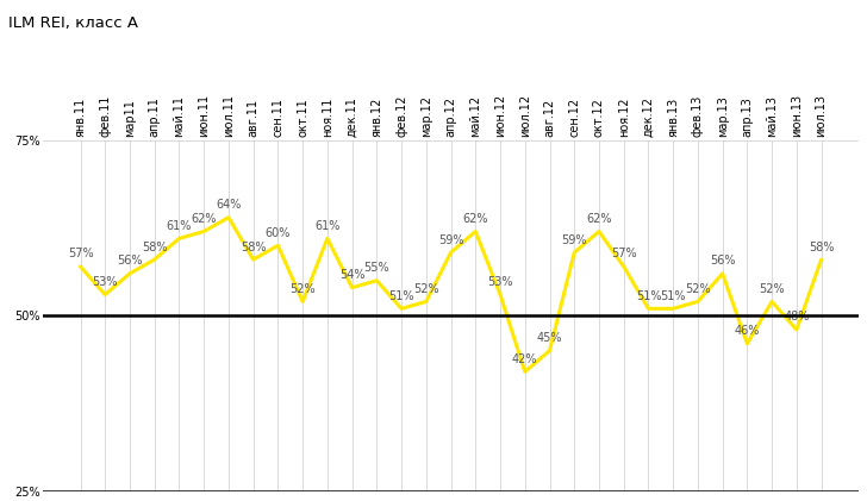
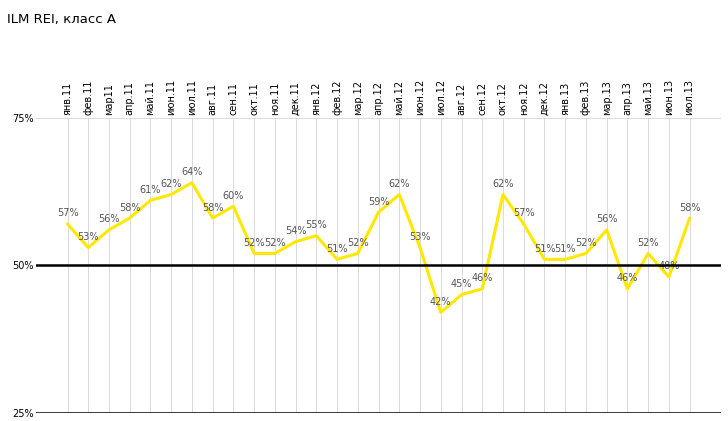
ноя.11: 61% -> 52%
сен.12: 59% -> 46%
